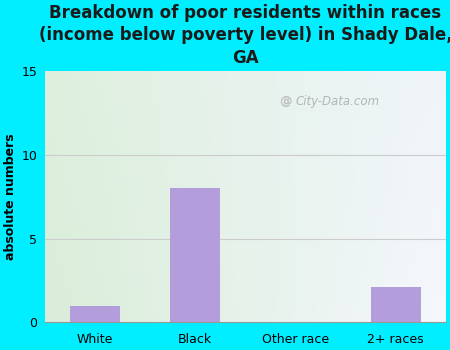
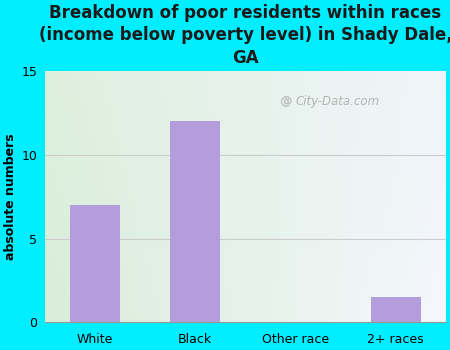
White: 1.0 -> 7.0
Black: 8.0 -> 12.0
2+ races: 2.1 -> 1.5
